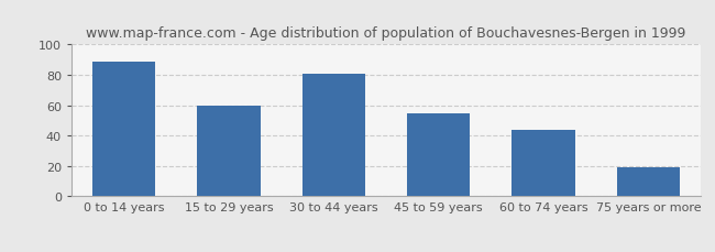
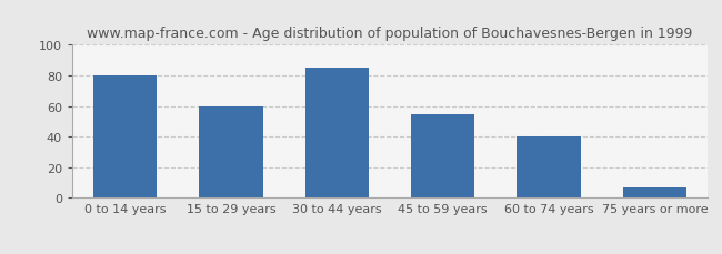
0 to 14 years: 89 -> 80
30 to 44 years: 81 -> 85
60 to 74 years: 44 -> 40
75 years or more: 19 -> 7
